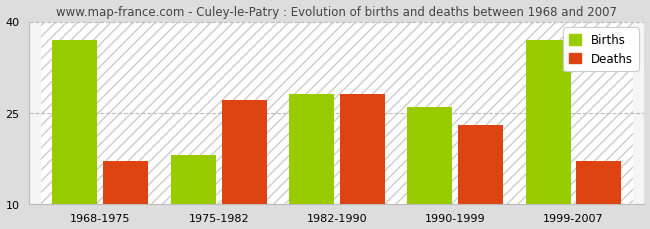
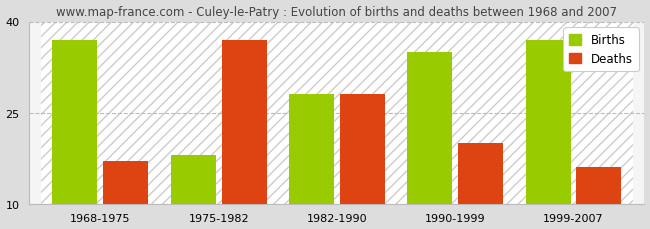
Deaths/1975-1982: 27 -> 37
Births/1990-1999: 26 -> 35
Deaths/1990-1999: 23 -> 20
Deaths/1999-2007: 17 -> 16
